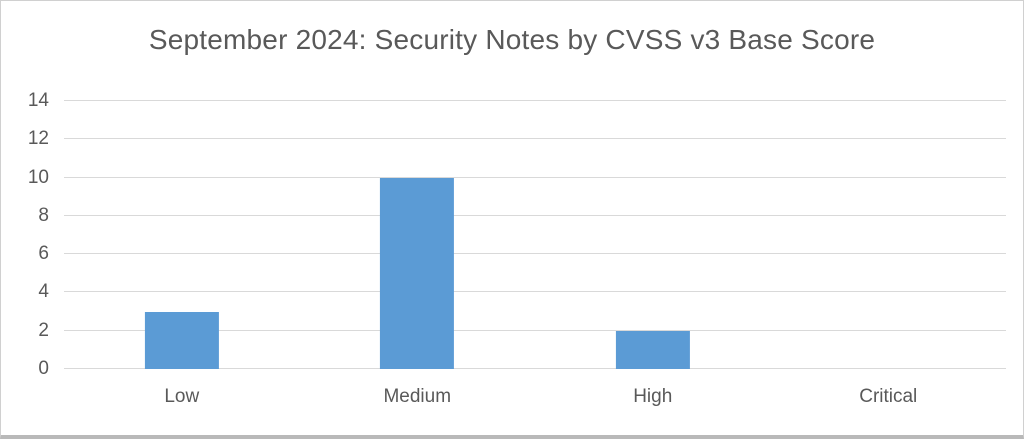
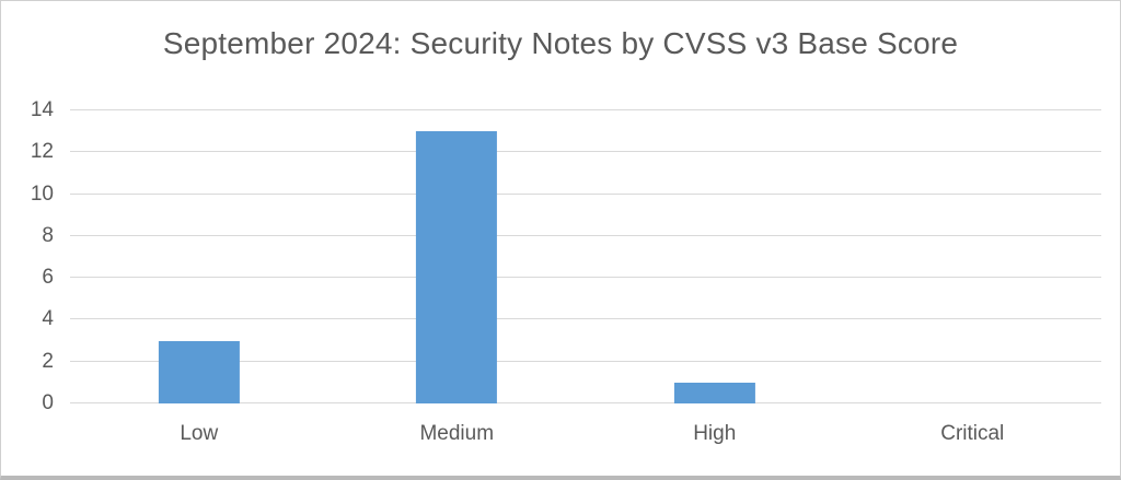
Medium: 10 -> 13
High: 2 -> 1
